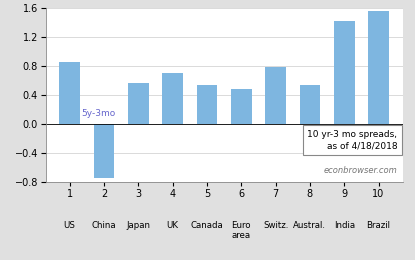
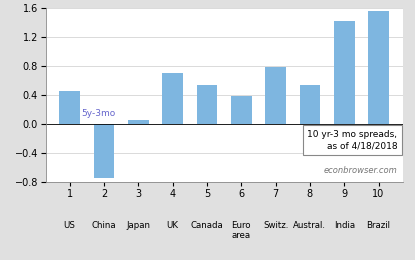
1: 0.86 -> 0.45
3: 0.56 -> 0.05
6: 0.48 -> 0.38
